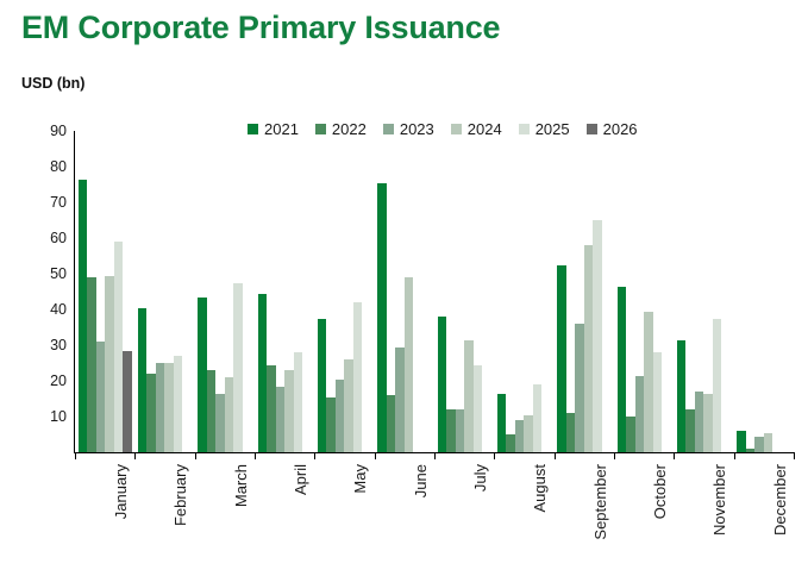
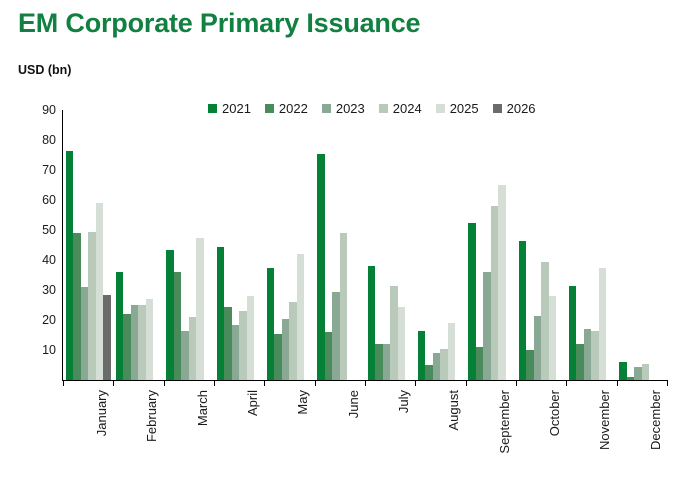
2021/February: 40 -> 36
2022/March: 23 -> 36
